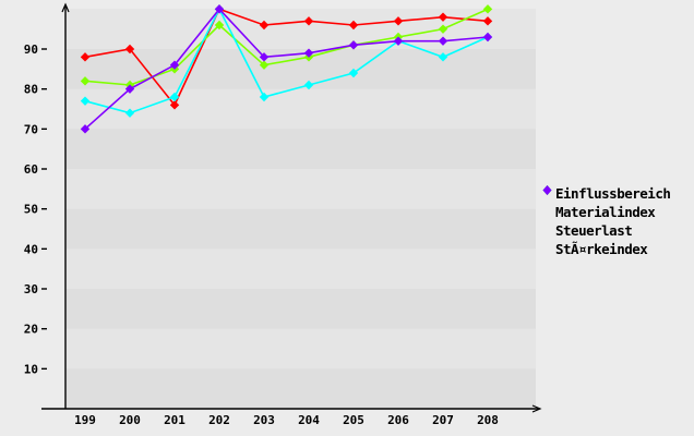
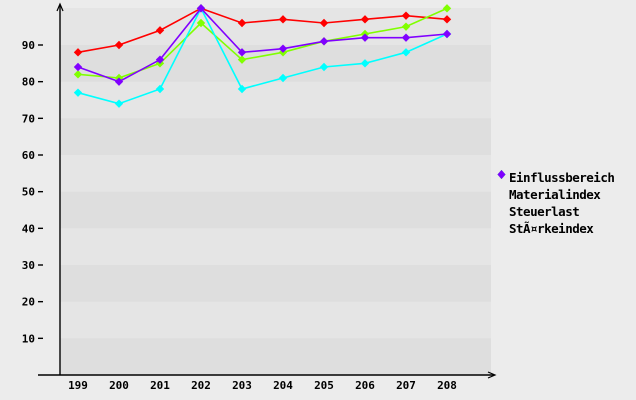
StÃ¤rkeindex/199: 70 -> 84
Einflussbereich/201: 76 -> 94
Steuerlast/206: 92 -> 85
